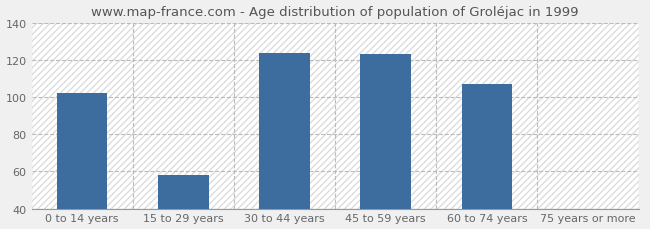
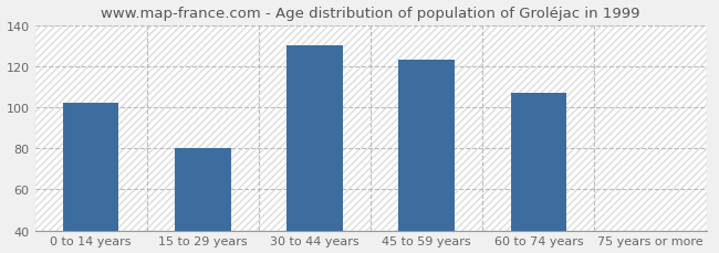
15 to 29 years: 58 -> 80
30 to 44 years: 124 -> 130
